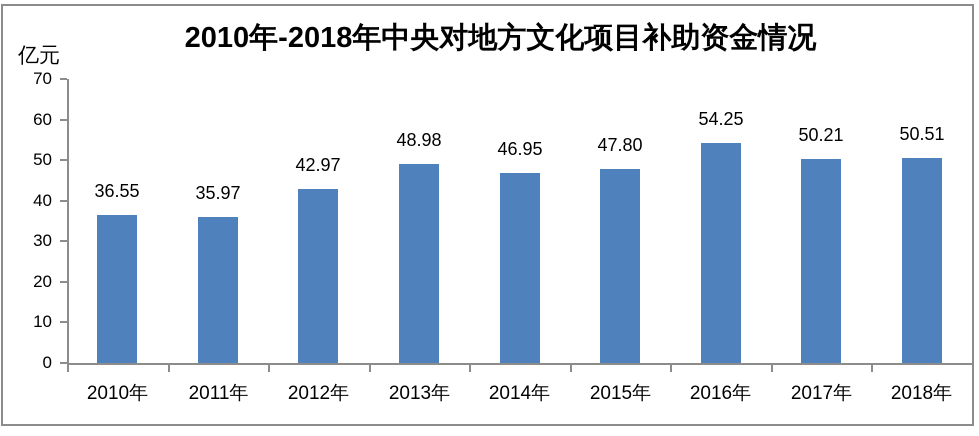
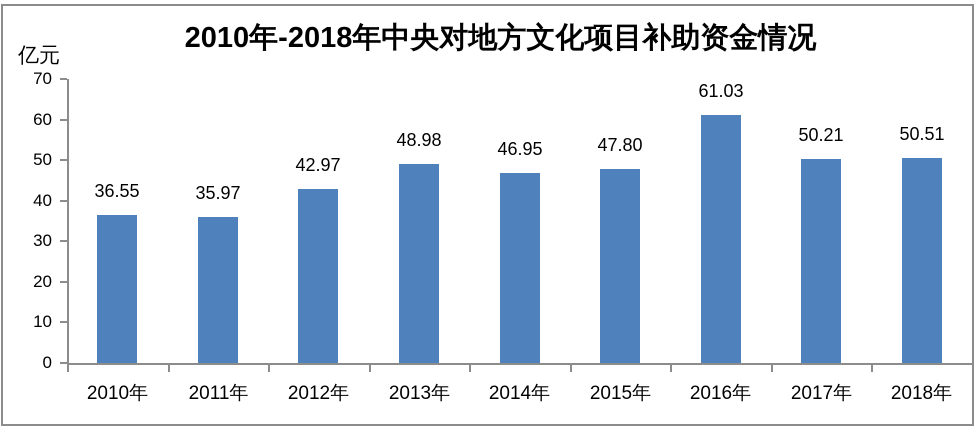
2016年: 54.25 -> 61.03
